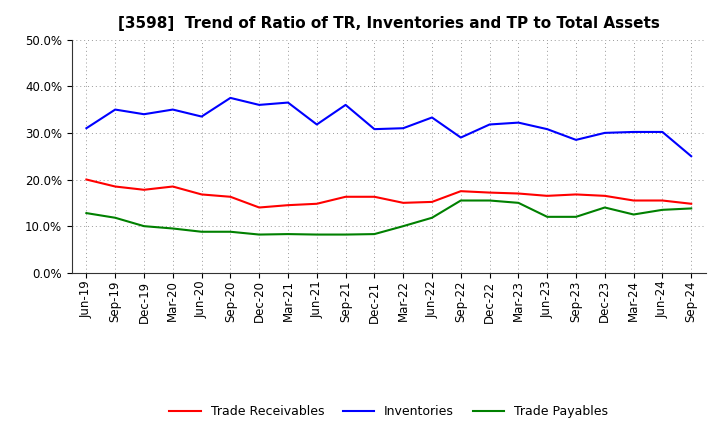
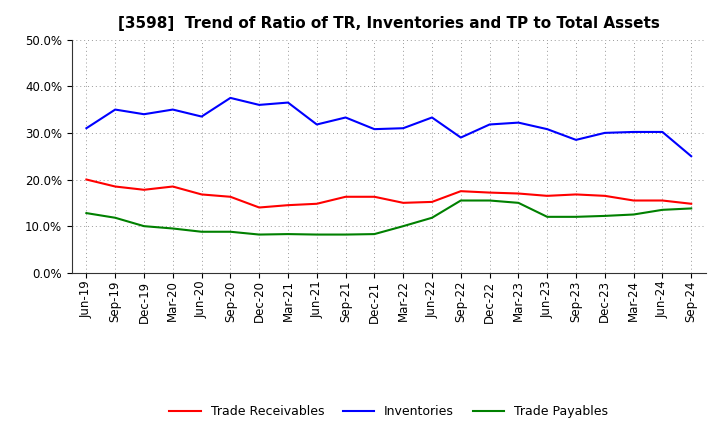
Inventories/Sep-21: 36.0% -> 33.3%
Trade Payables/Dec-23: 14.0% -> 12.2%
